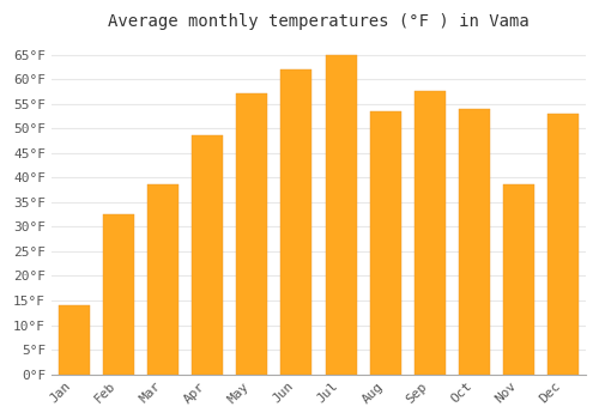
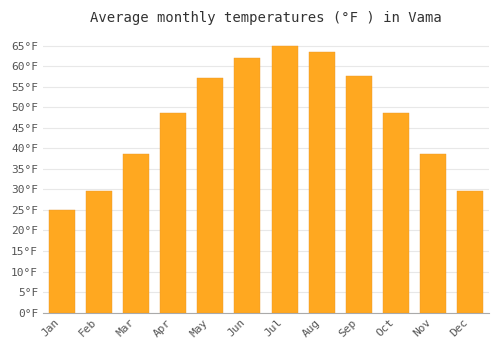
Jan: 14.0°F -> 25.0°F
Feb: 32.5°F -> 29.5°F
Aug: 53.5°F -> 63.5°F
Oct: 54.0°F -> 48.5°F
Dec: 53.0°F -> 29.5°F
